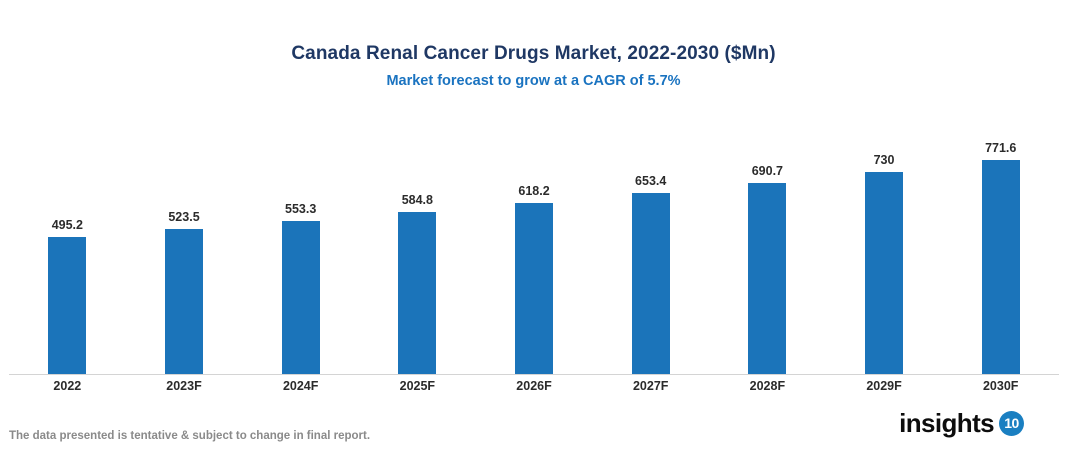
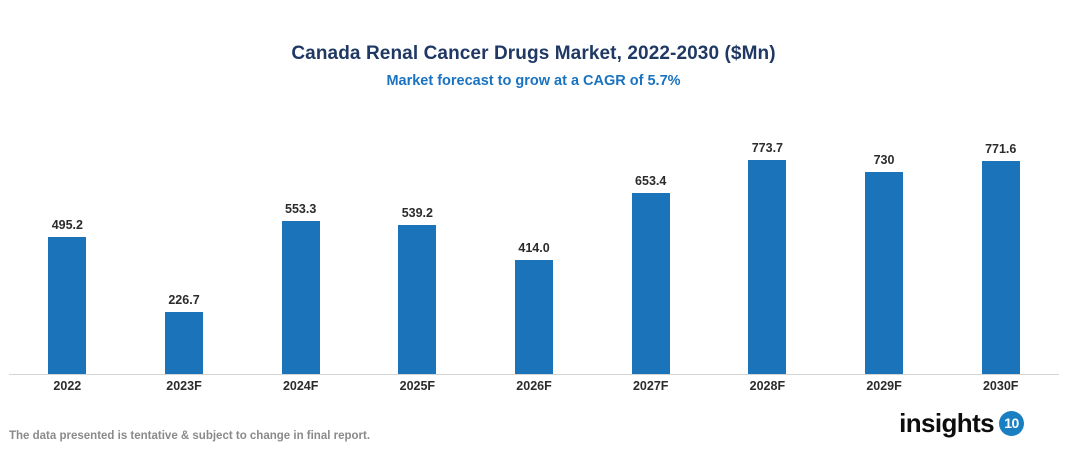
2023F: 523.5 -> 226.7
2025F: 584.8 -> 539.2
2026F: 618.2 -> 414.0
2028F: 690.7 -> 773.7
